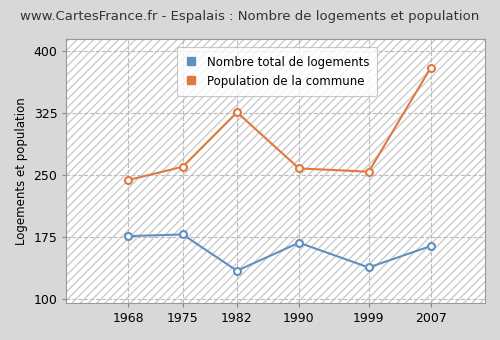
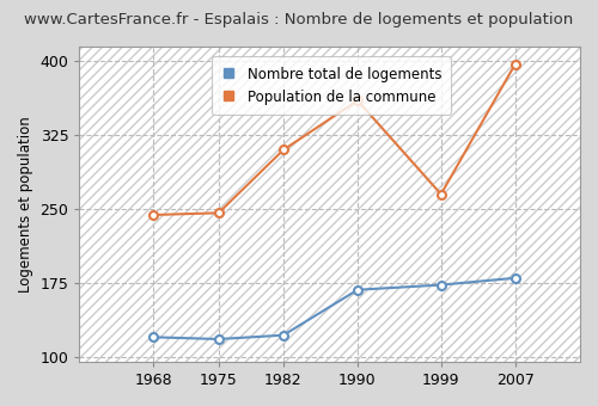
Nombre total de logements/1968: 176 -> 120
Nombre total de logements/1975: 178 -> 118
Population de la commune/1975: 260 -> 246
Nombre total de logements/1982: 134 -> 122
Population de la commune/1982: 326 -> 310
Population de la commune/1990: 258 -> 360
Nombre total de logements/1999: 138 -> 173
Population de la commune/1999: 254 -> 265
Nombre total de logements/2007: 164 -> 180
Population de la commune/2007: 380 -> 397
